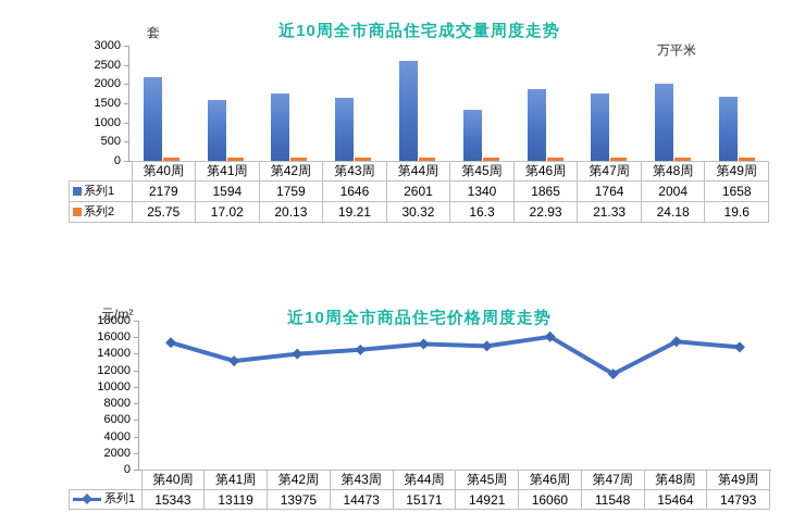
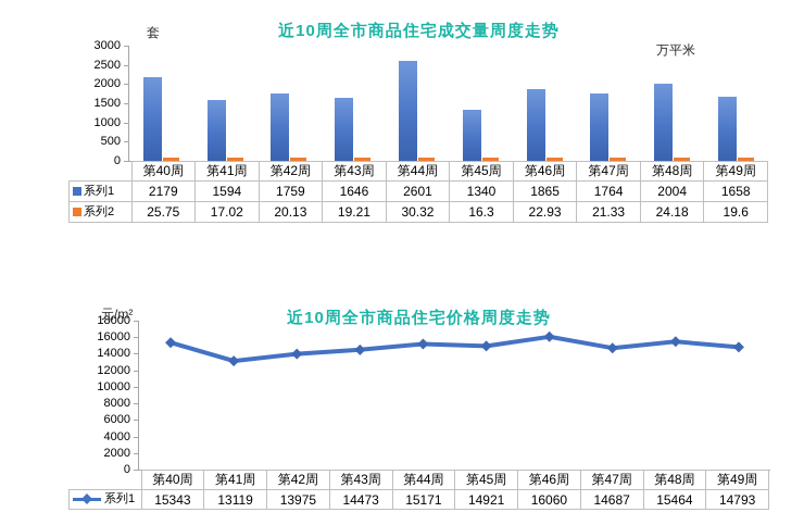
近10周全市商品住宅价格周度走势/第47周: 11548 -> 14687
